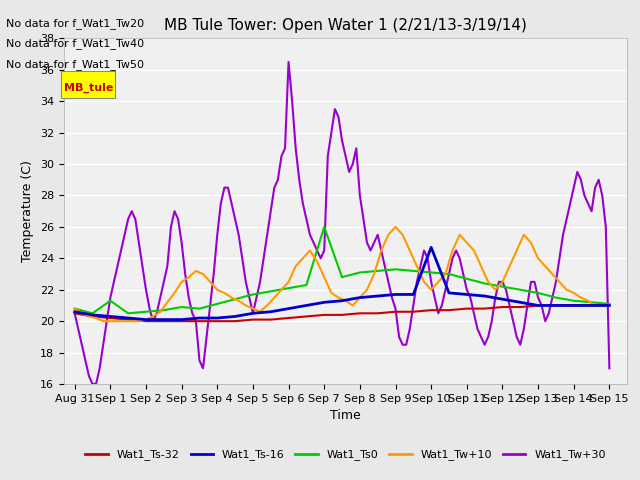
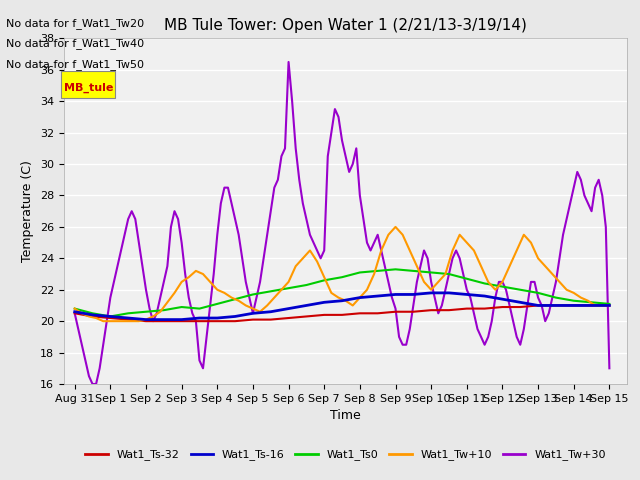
Wat1_Ts0/Sep 1: 21.3 -> 20.3
Wat1_Ts0/Sep 7: 26.0 -> 22.6
Wat1_Ts-16/Sep 10: 24.7 -> 21.8
